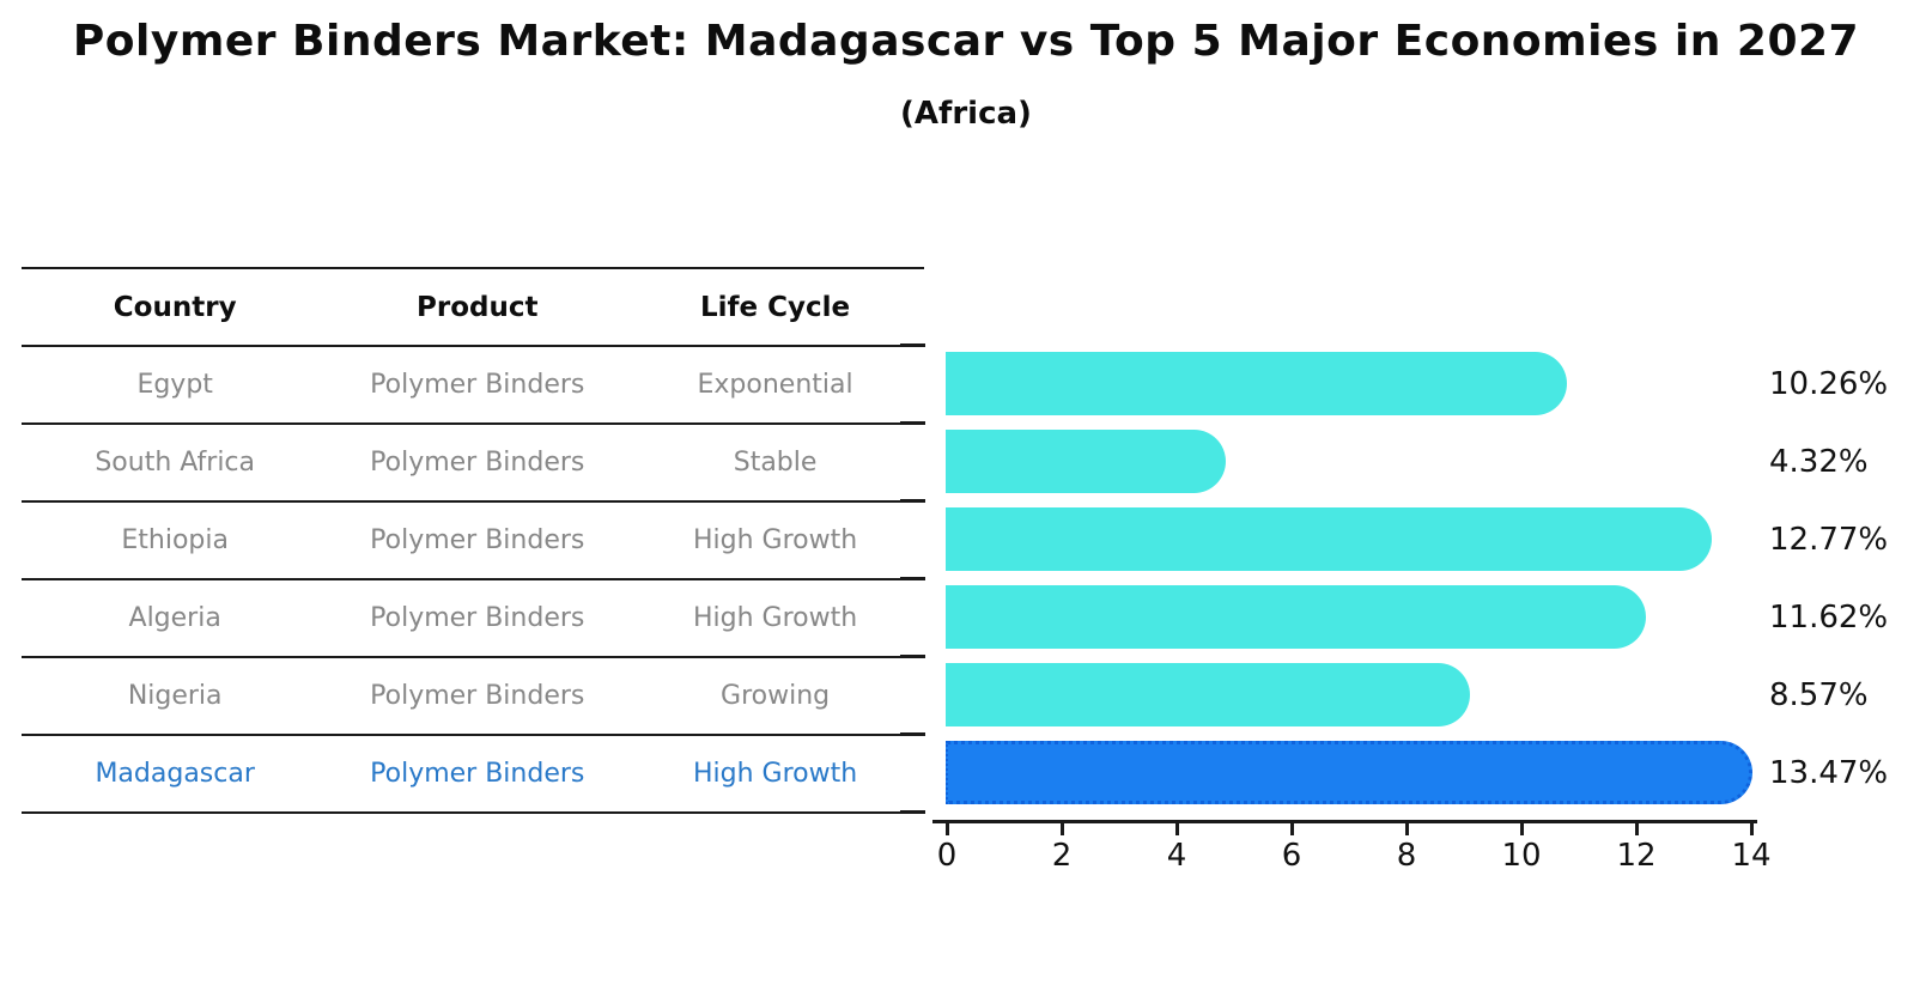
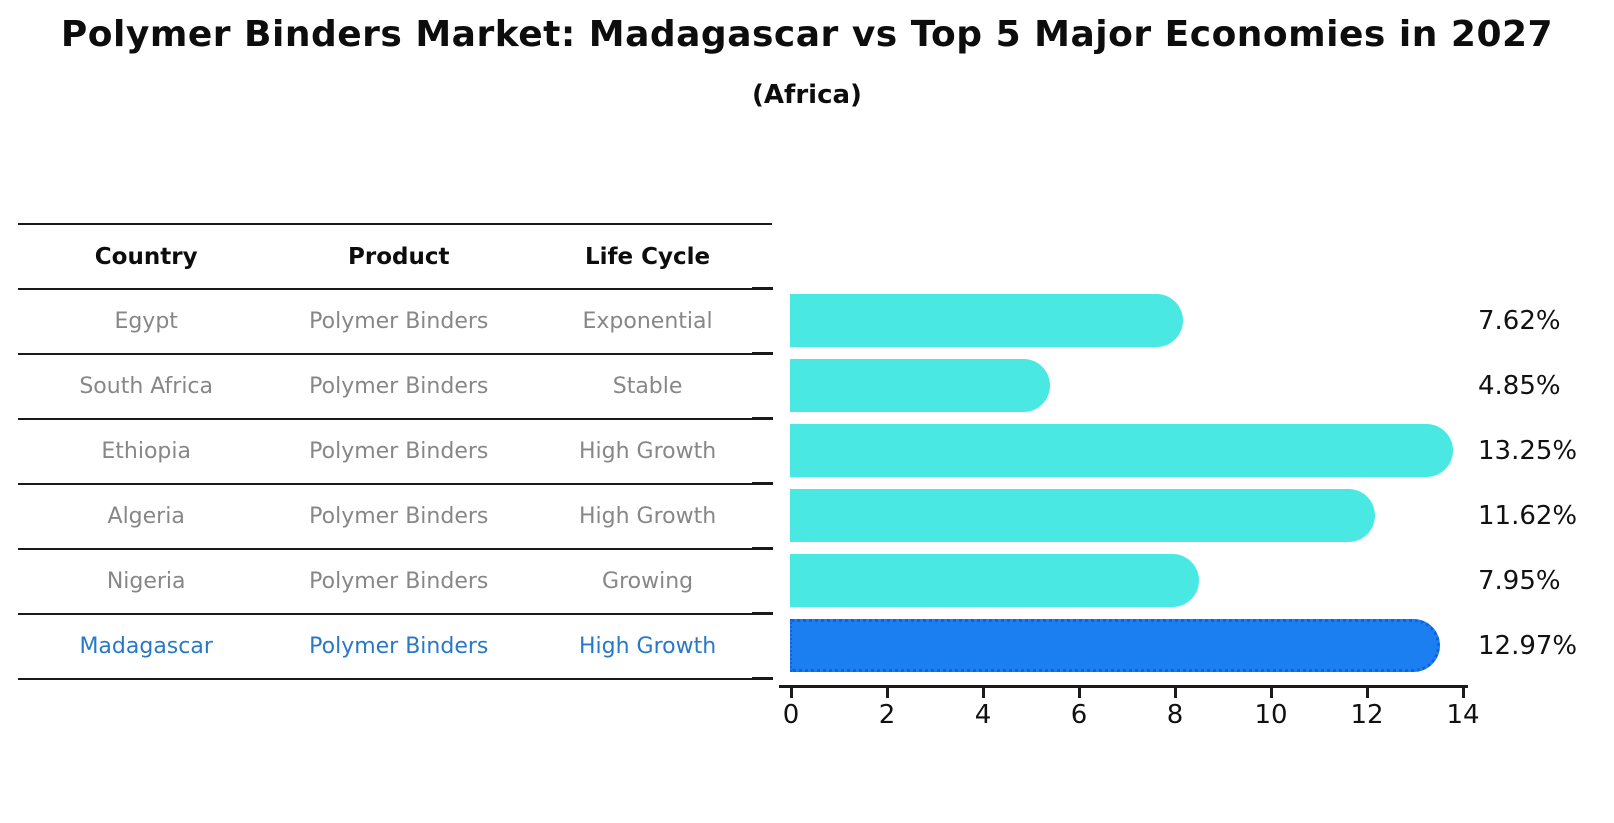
Egypt: 10.26% -> 7.62%
South Africa: 4.32% -> 4.85%
Ethiopia: 12.77% -> 13.25%
Nigeria: 8.57% -> 7.95%
Madagascar: 13.47% -> 12.97%
